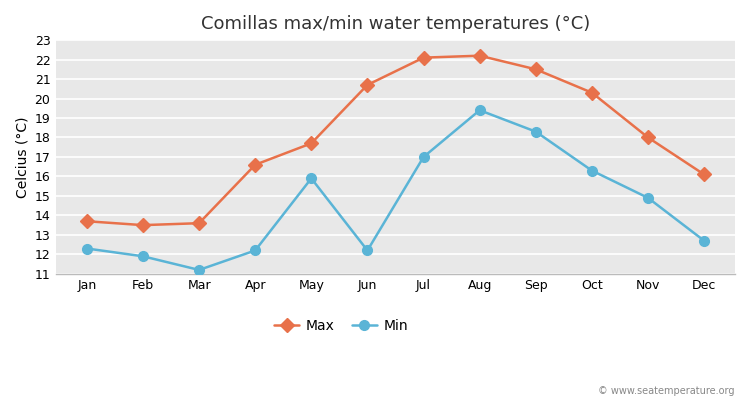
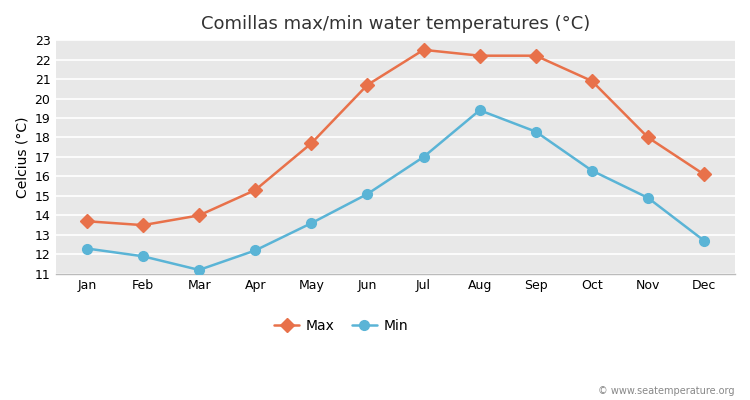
Max/Mar: 13.6 -> 14.0
Max/Apr: 16.6 -> 15.3
Min/May: 15.9 -> 13.6
Min/Jun: 12.2 -> 15.1
Max/Jul: 22.1 -> 22.5
Max/Sep: 21.5 -> 22.2
Max/Oct: 20.3 -> 20.9
